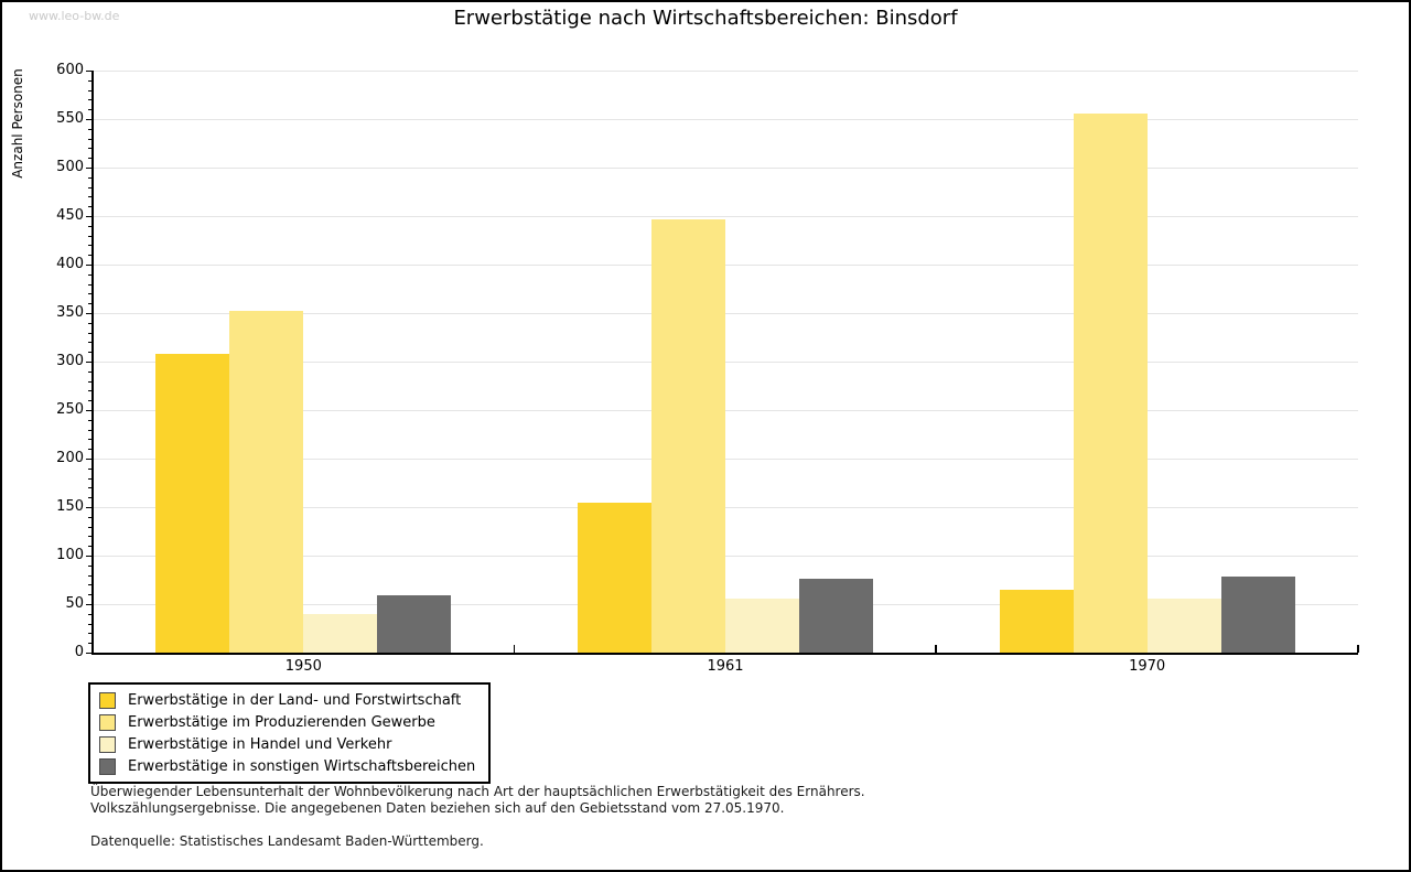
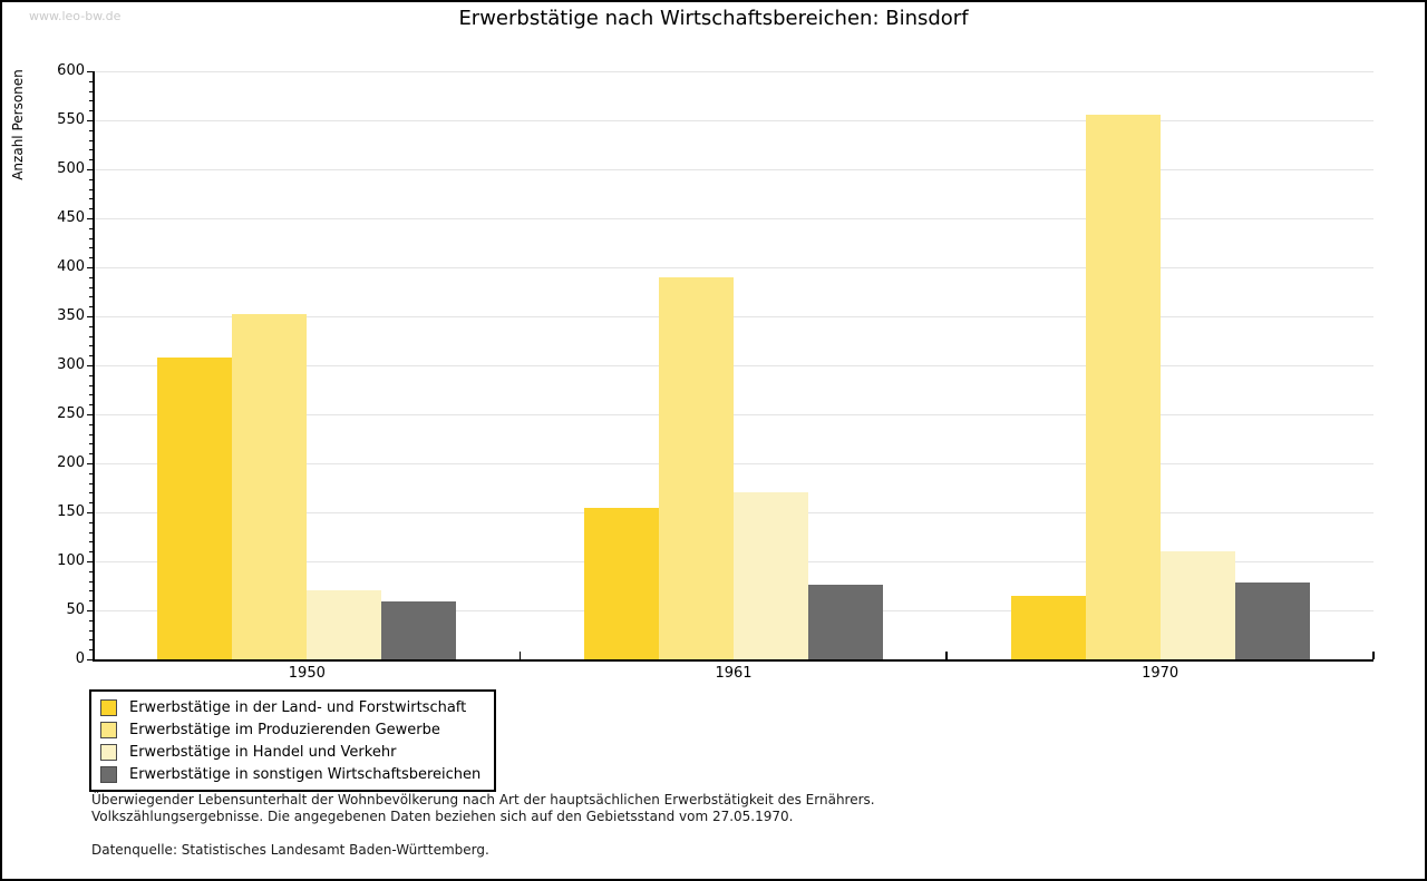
Erwerbstätige in Handel und Verkehr/1950: 40 -> 70
Erwerbstätige im Produzierenden Gewerbe/1961: 450 -> 390
Erwerbstätige in Handel und Verkehr/1961: 60 -> 170
Erwerbstätige in Handel und Verkehr/1970: 60 -> 110
